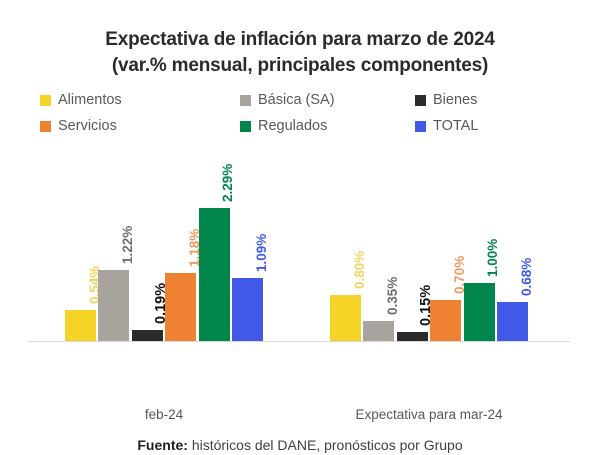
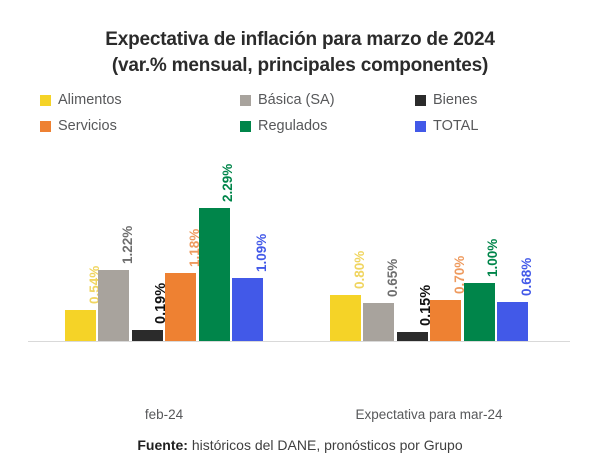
Básica (SA)/Expectativa para mar-24: 0.35% -> 0.65%
